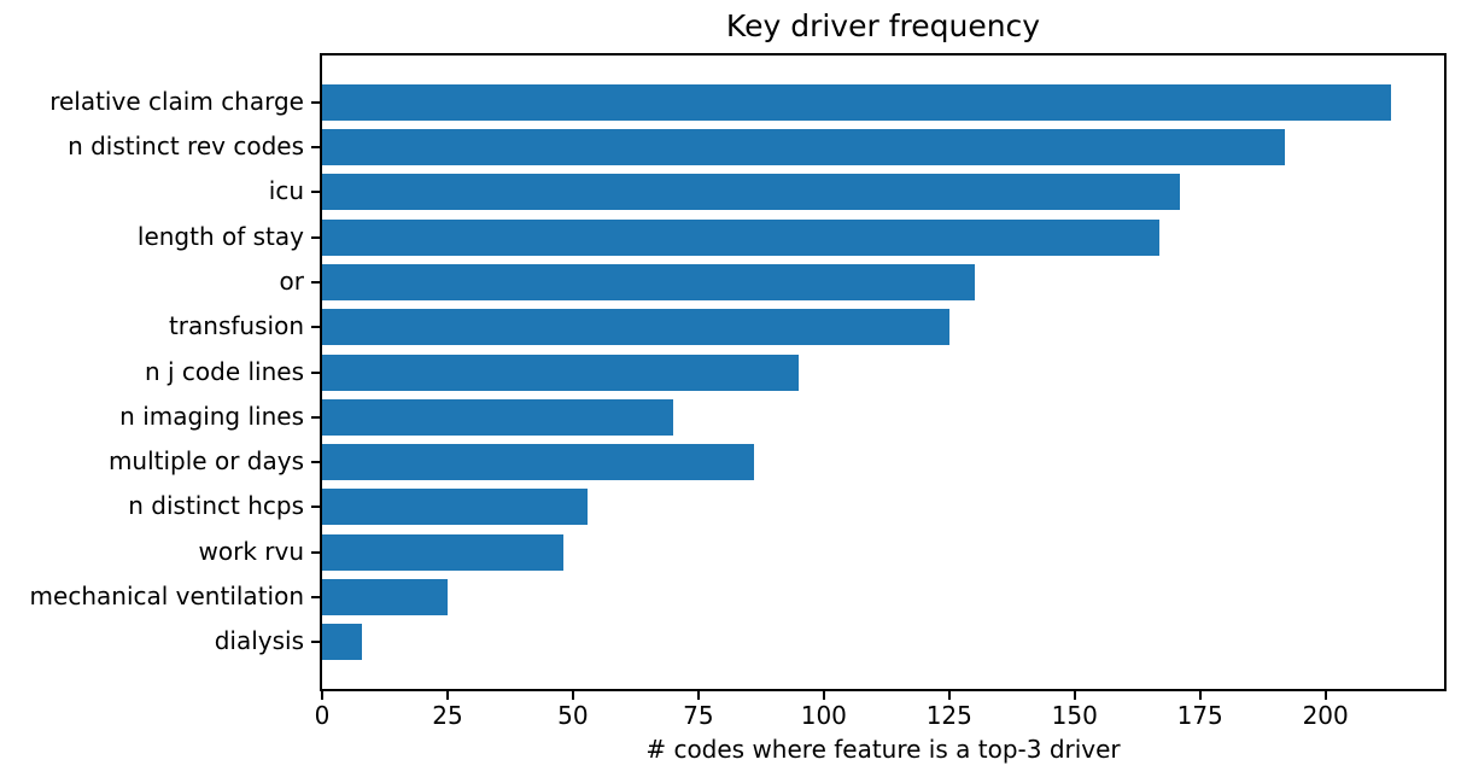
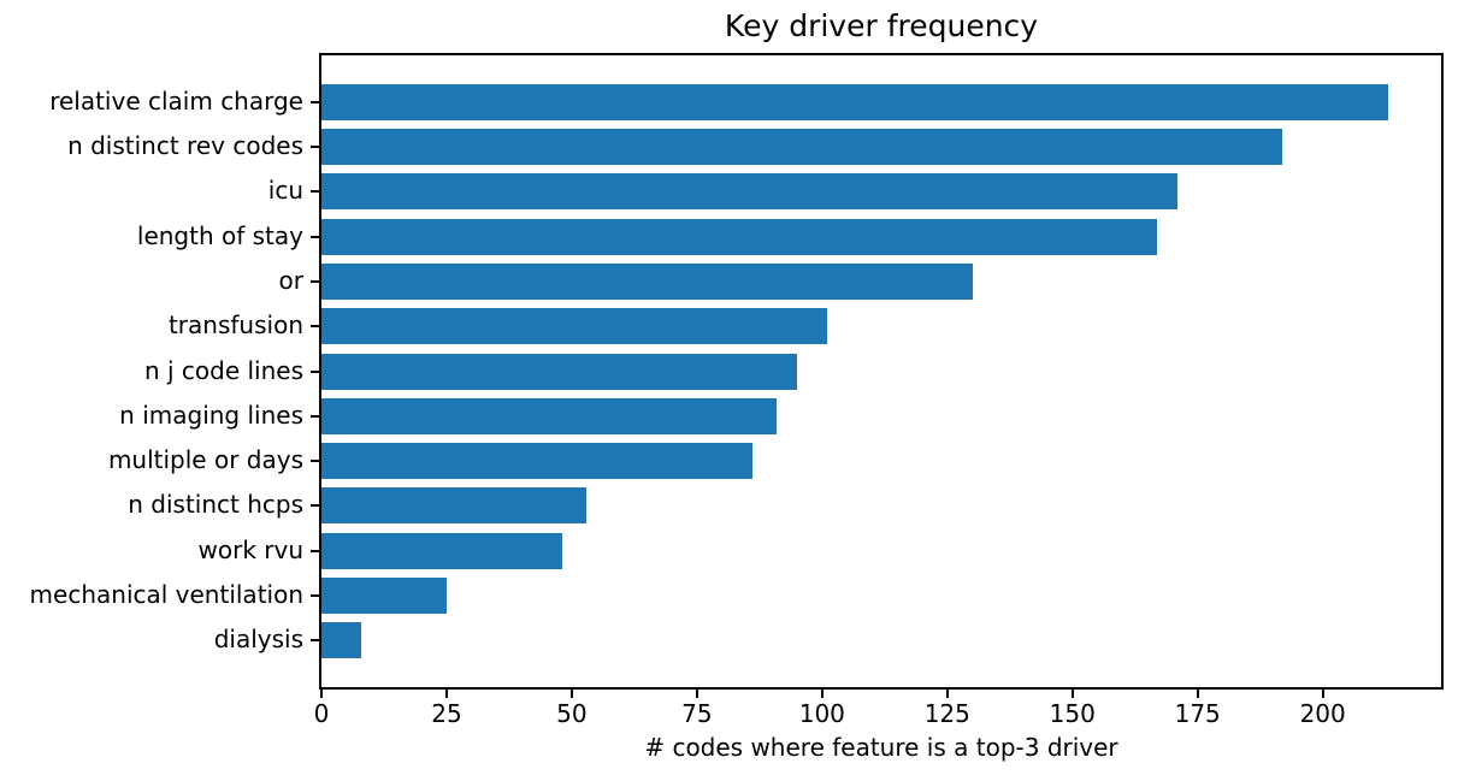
transfusion: 125 -> 101
n imaging lines: 70 -> 91
